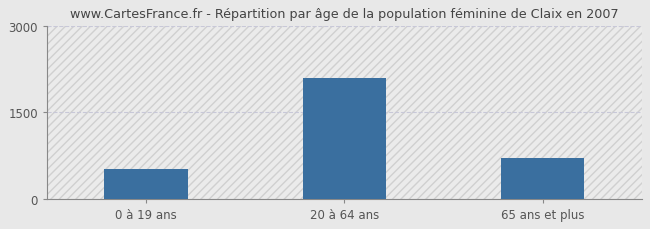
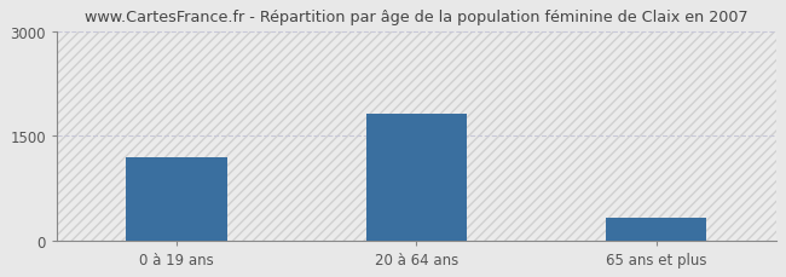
0 à 19 ans: 520 -> 1190
20 à 64 ans: 2100 -> 1810
65 ans et plus: 700 -> 320
